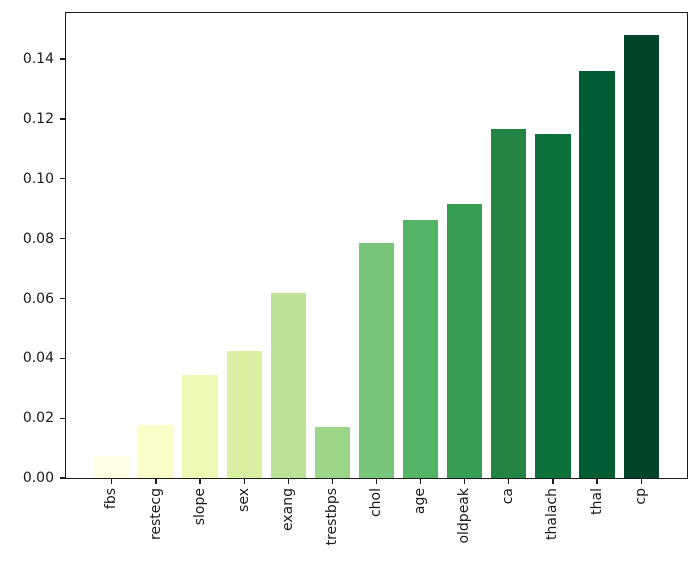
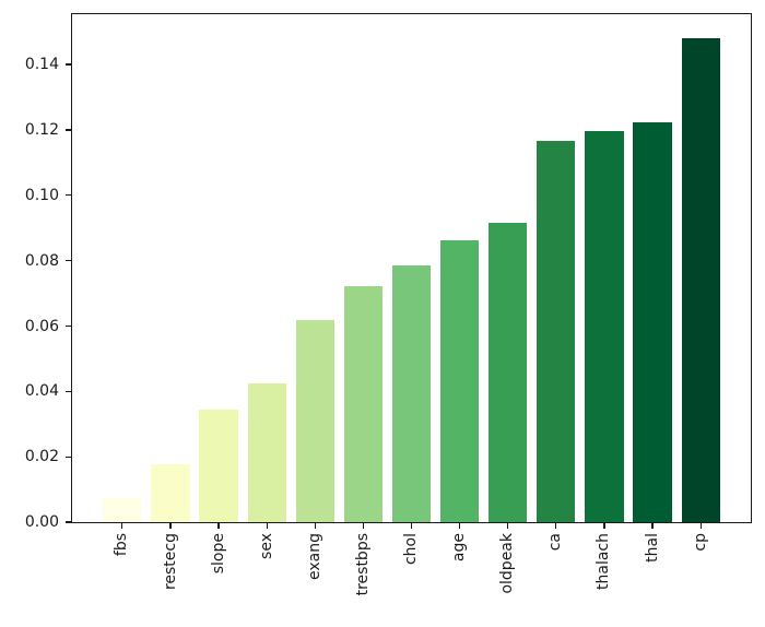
trestbps: 0.017 -> 0.072
thalach: 0.115 -> 0.120
thal: 0.136 -> 0.122
